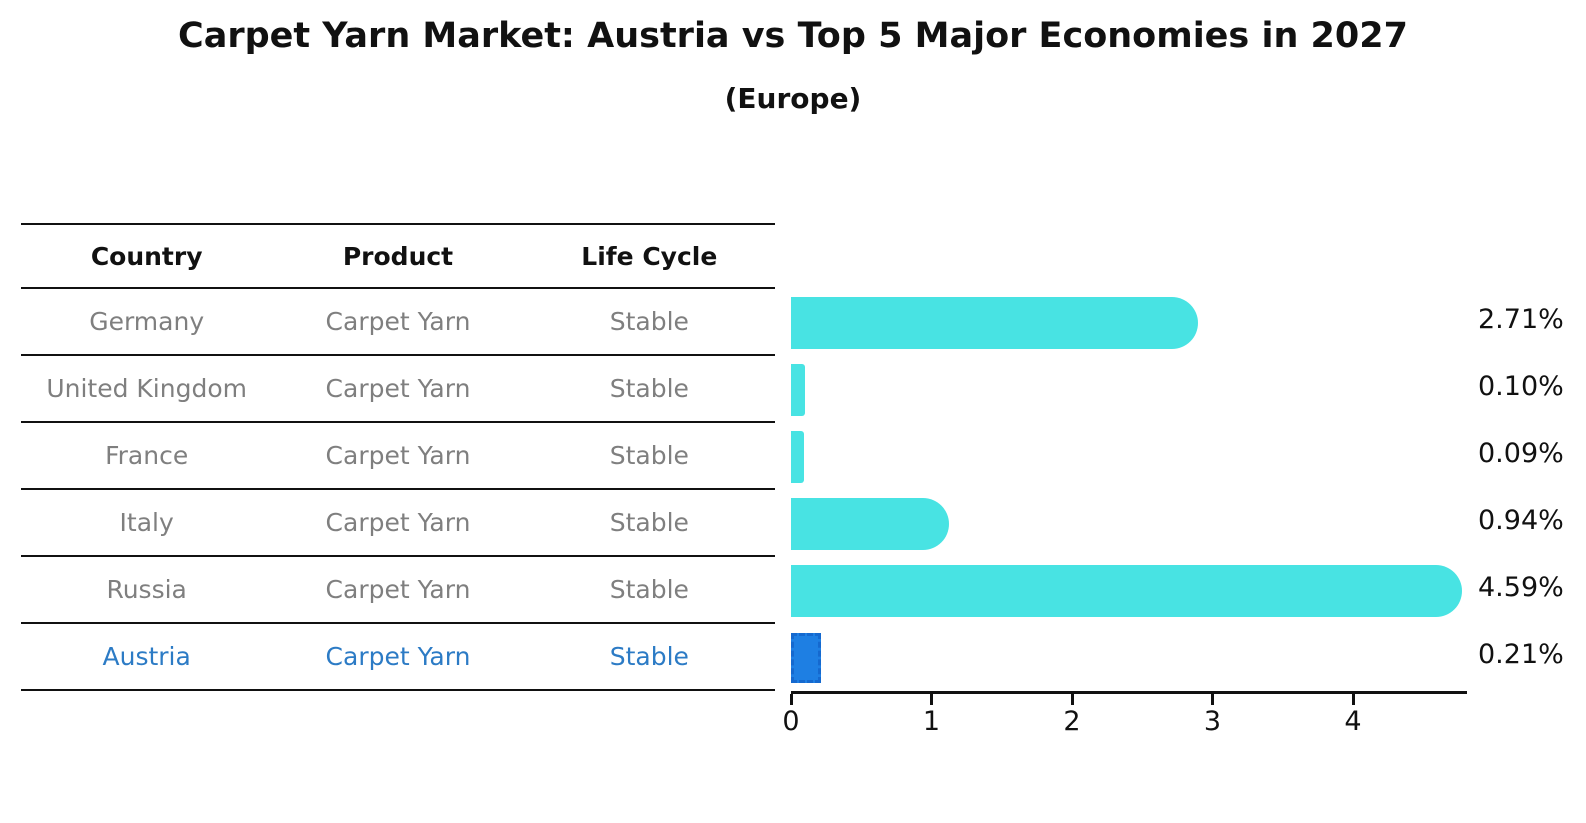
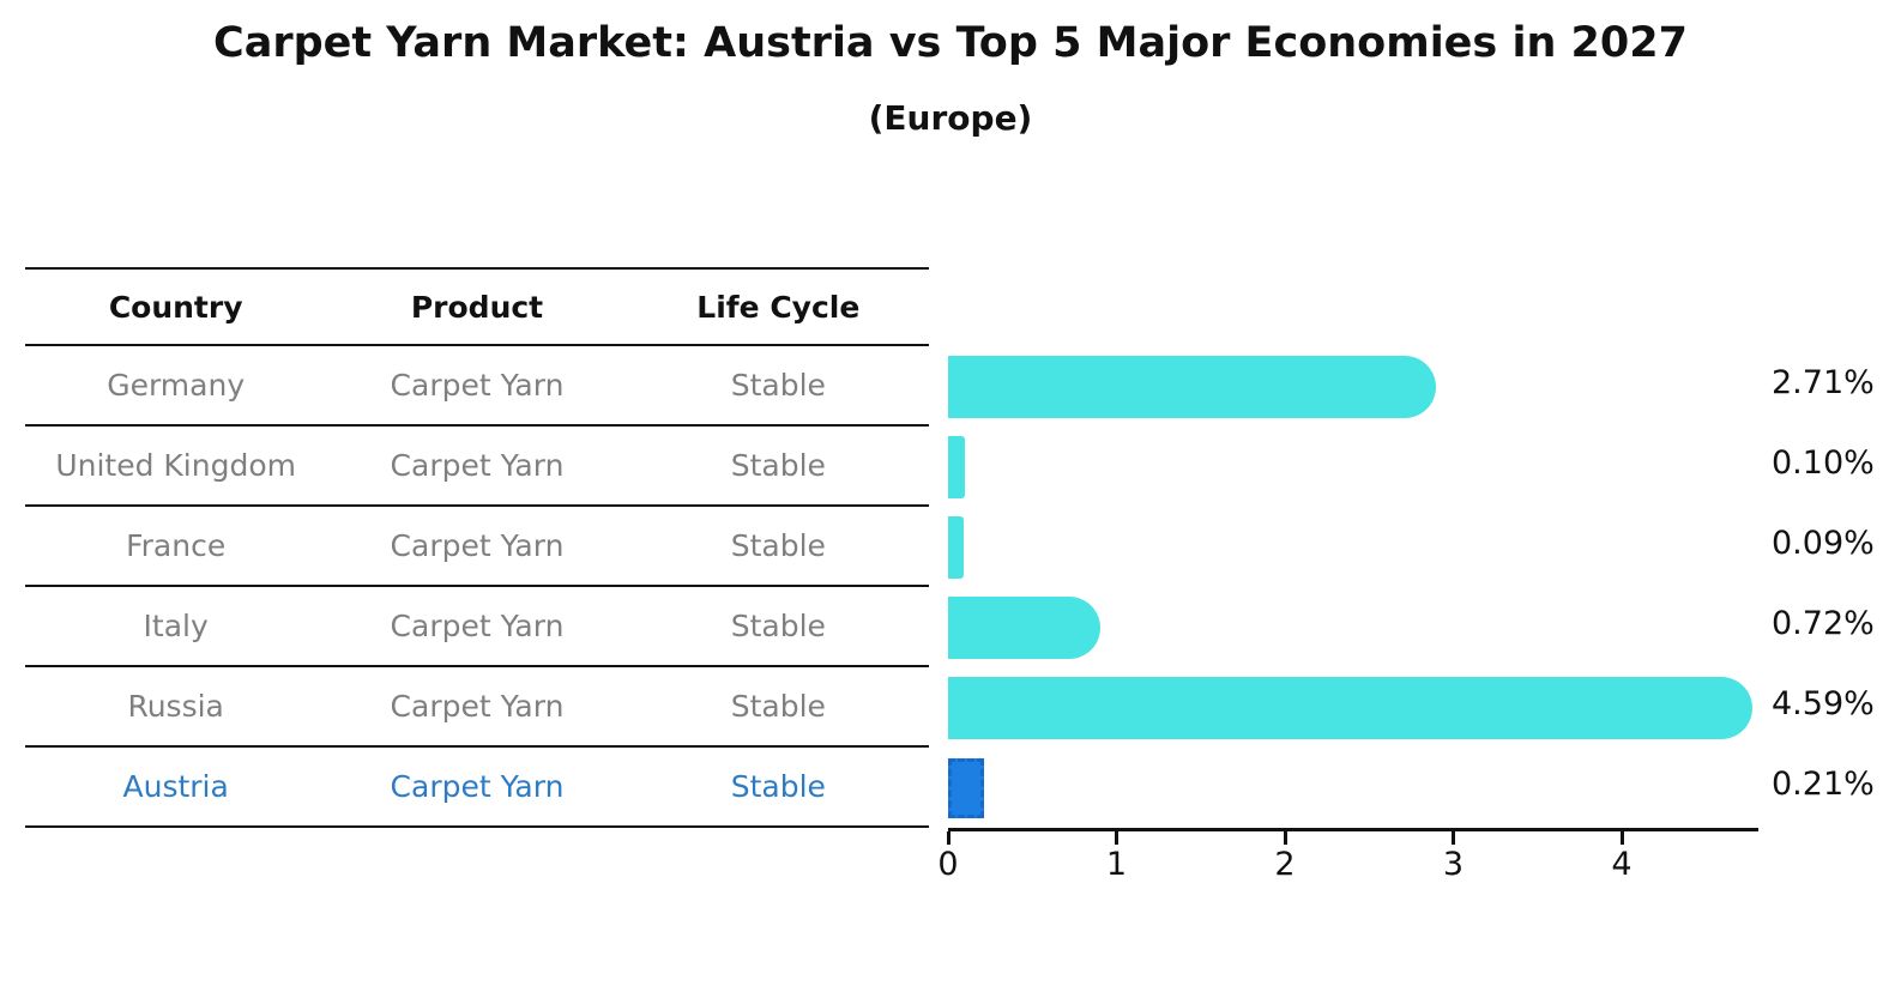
Italy: 0.94% -> 0.72%
